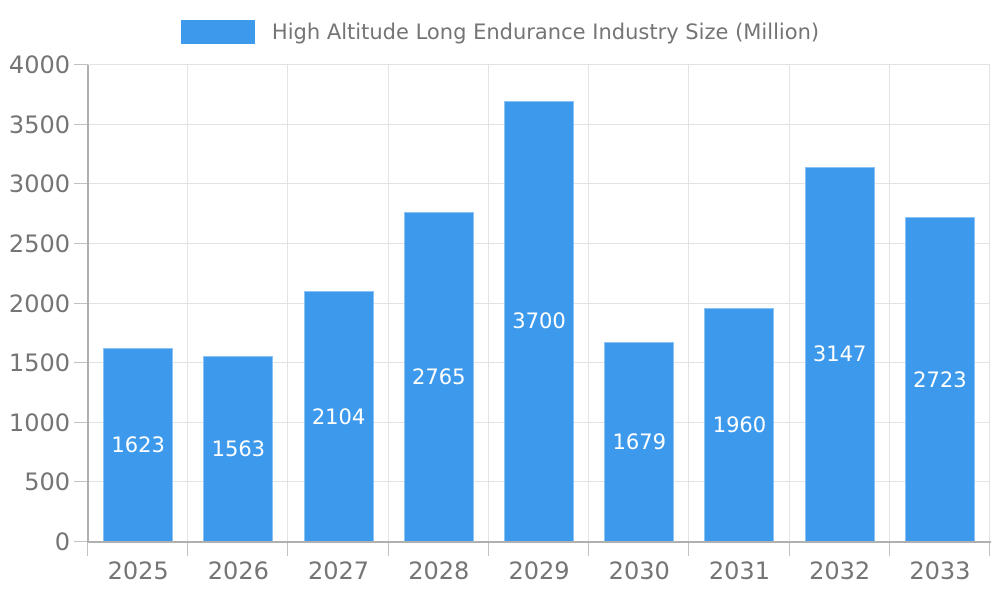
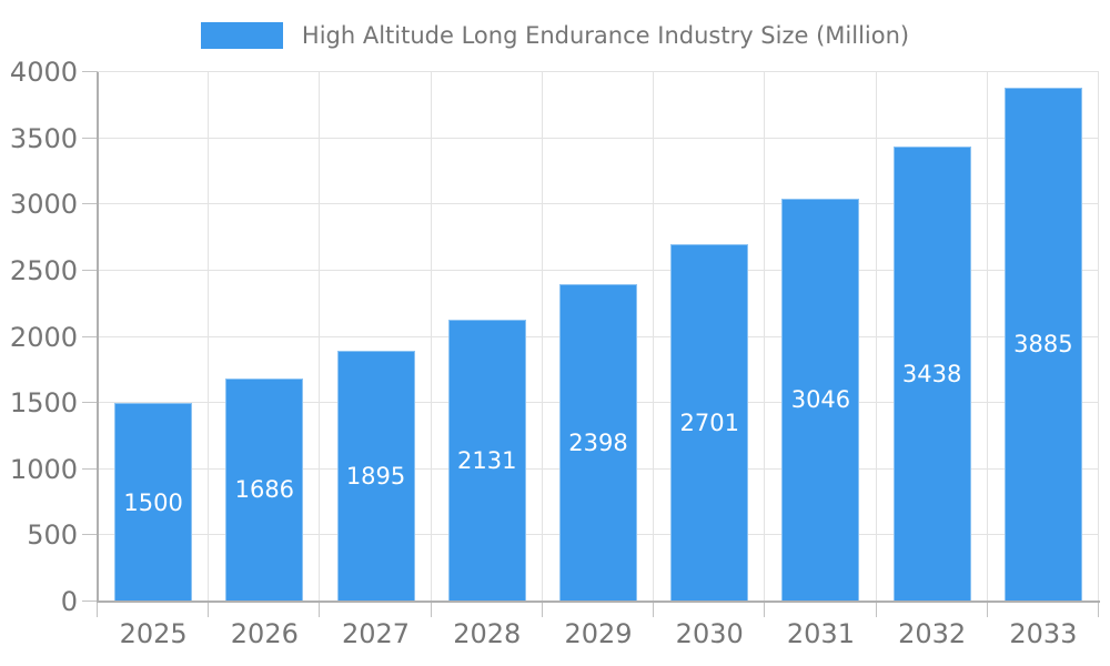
2025: 1623 -> 1500
2026: 1563 -> 1686
2027: 2104 -> 1895
2028: 2765 -> 2131
2029: 3700 -> 2398
2030: 1679 -> 2701
2031: 1960 -> 3046
2032: 3147 -> 3438
2033: 2723 -> 3885
